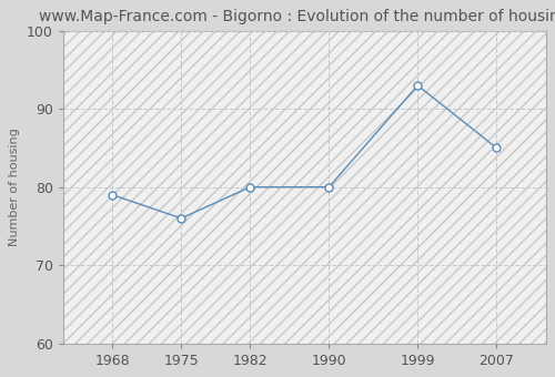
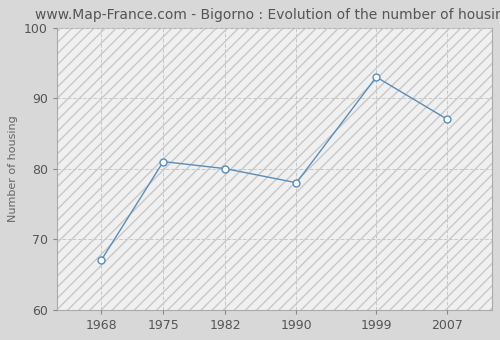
1968: 79 -> 67
1975: 76 -> 81
1990: 80 -> 78
2007: 85 -> 87
